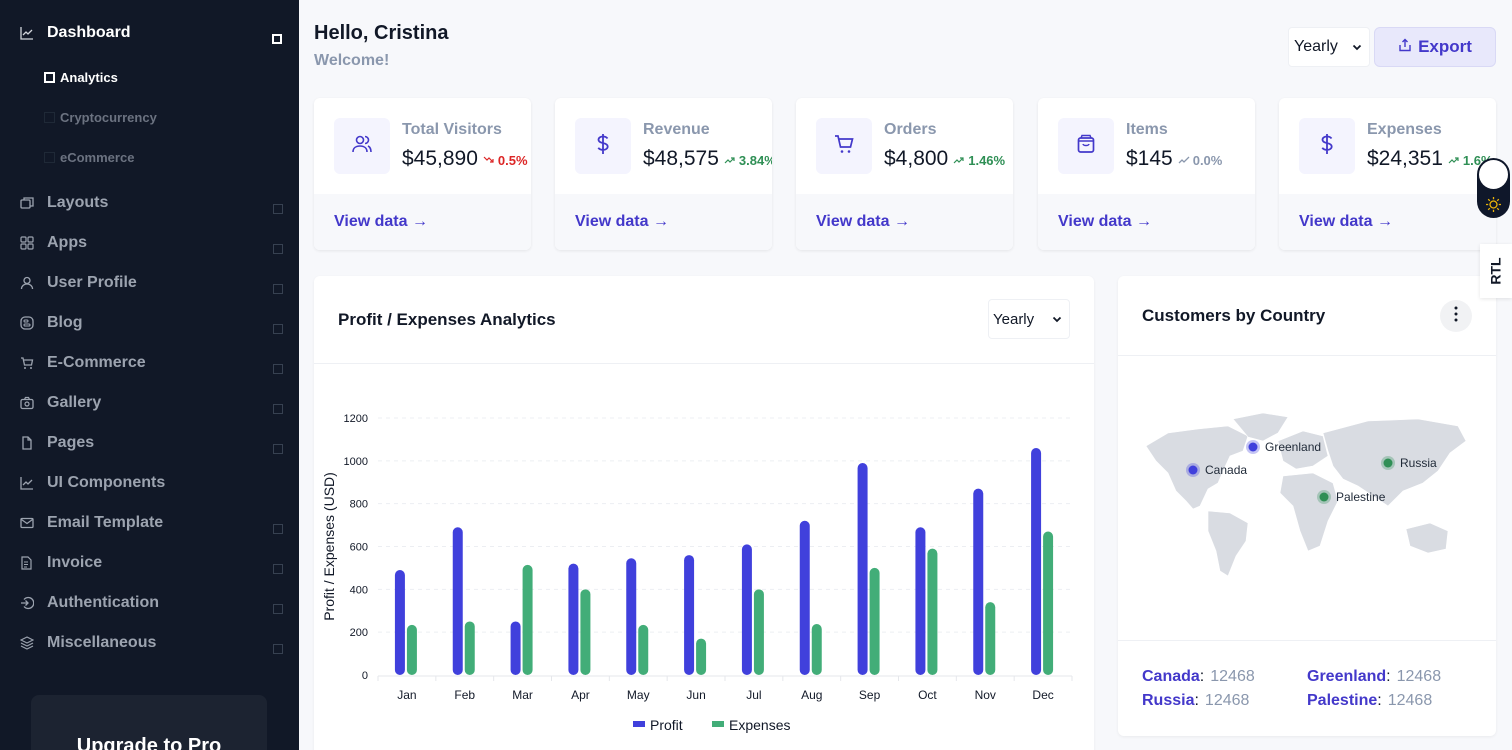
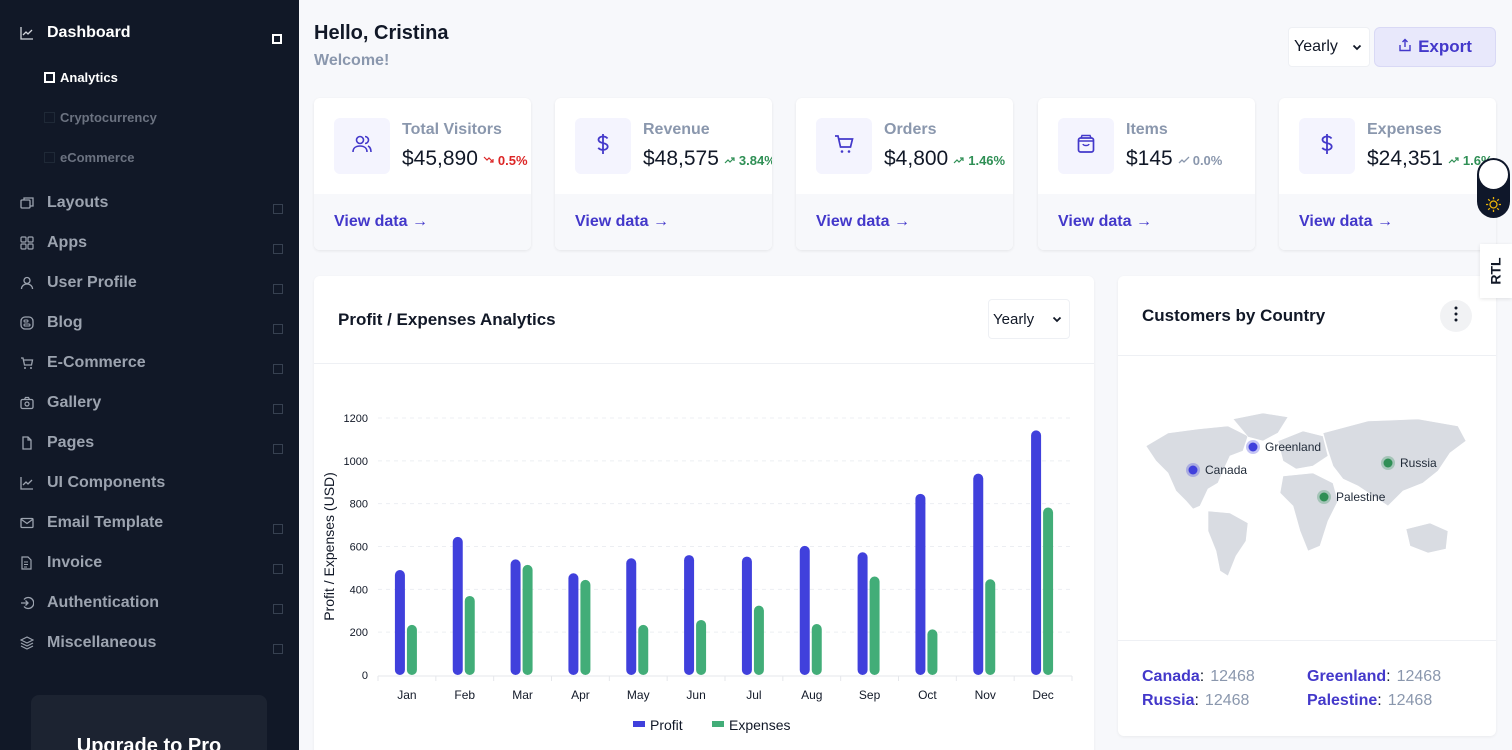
Profit/Feb: 690 -> 640
Expenses/Feb: 250 -> 370
Profit/Mar: 250 -> 540
Profit/Apr: 520 -> 480
Expenses/Apr: 400 -> 440
Expenses/Jun: 170 -> 260
Profit/Jul: 610 -> 550
Expenses/Jul: 400 -> 320
Profit/Aug: 720 -> 600
Profit/Sep: 990 -> 570
Expenses/Sep: 500 -> 460
Profit/Oct: 690 -> 850
Expenses/Oct: 590 -> 210
Profit/Nov: 870 -> 940
Expenses/Nov: 340 -> 450
Profit/Dec: 1060 -> 1140
Expenses/Dec: 670 -> 780
